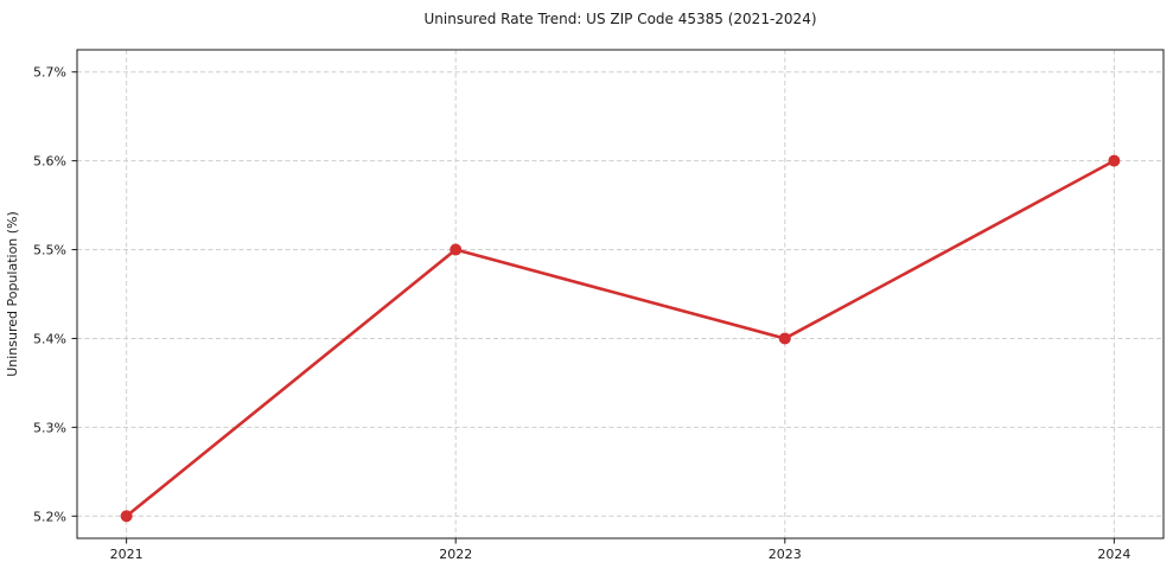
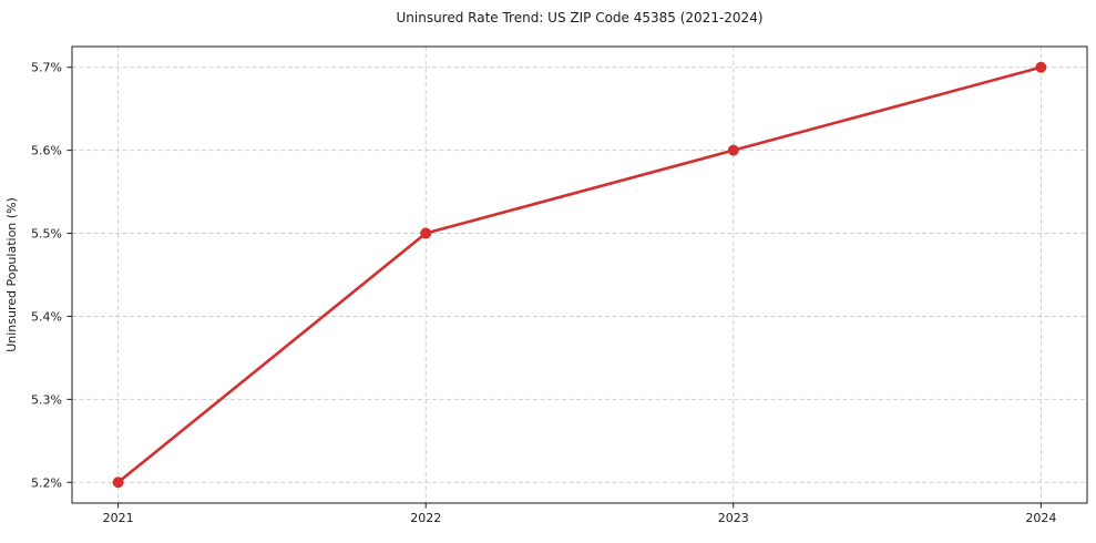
2023: 5.4% -> 5.6%
2024: 5.6% -> 5.7%
